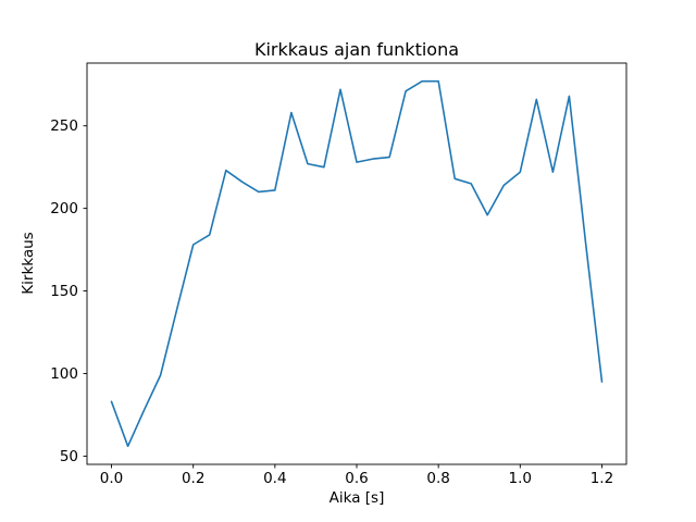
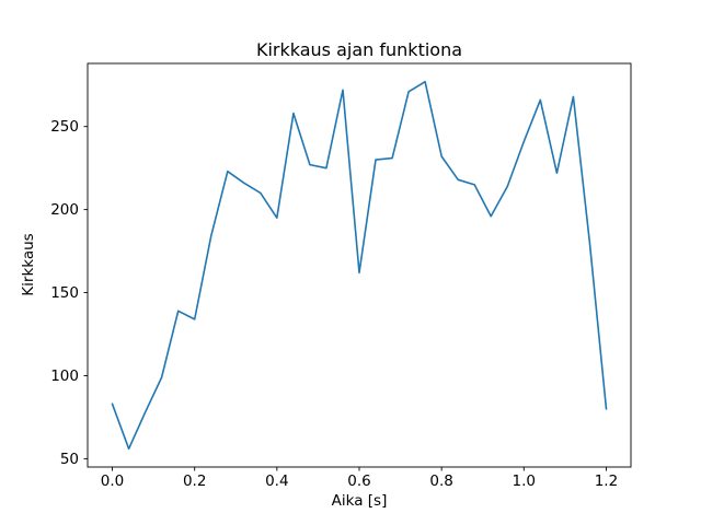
0.2: 178 -> 134
0.4: 211 -> 195
0.6: 228 -> 162
0.8: 277 -> 232
1.0: 222 -> 241
1.2: 95 -> 80
